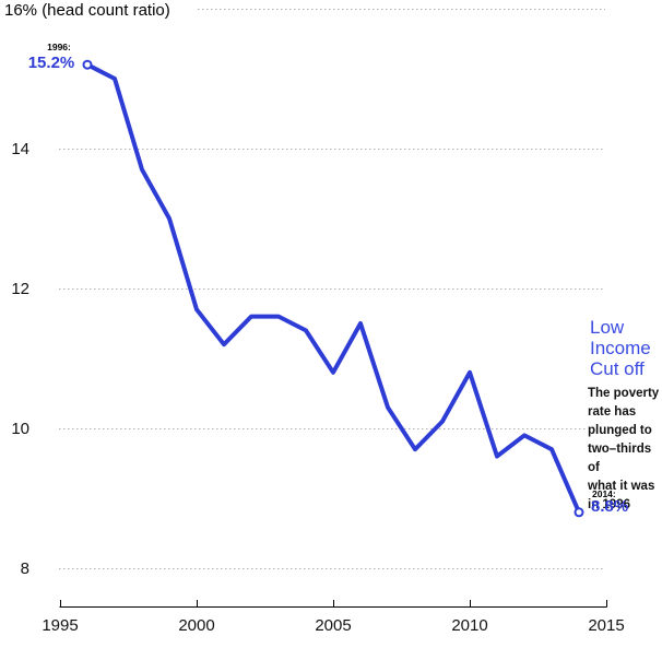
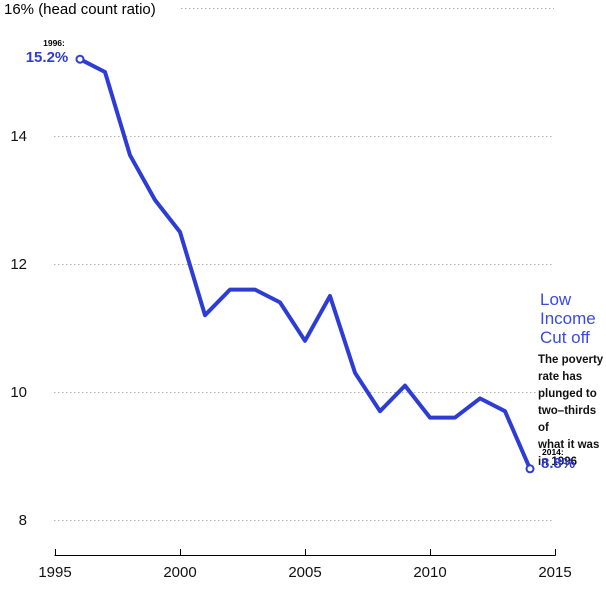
2000: 11.7 -> 12.5
2010: 10.8 -> 9.6
